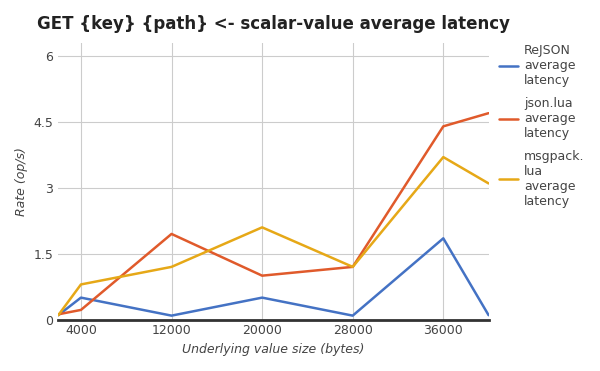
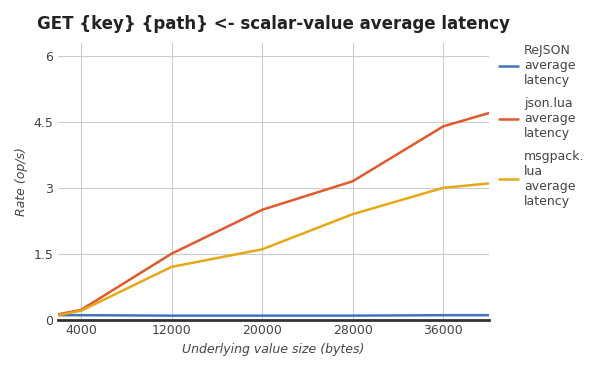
ReJSON average latency/4000: 0.50 -> 0.10
msgpack. lua average latency/4000: 0.8 -> 0.2
json.lua average latency/12000: 1.95 -> 1.50
ReJSON average latency/20000: 0.50 -> 0.09
json.lua average latency/20000: 1.00 -> 2.50
msgpack. lua average latency/20000: 2.1 -> 1.6
json.lua average latency/28000: 1.20 -> 3.15
msgpack. lua average latency/28000: 1.2 -> 2.4
ReJSON average latency/36000: 1.85 -> 0.10
msgpack. lua average latency/36000: 3.7 -> 3.0
